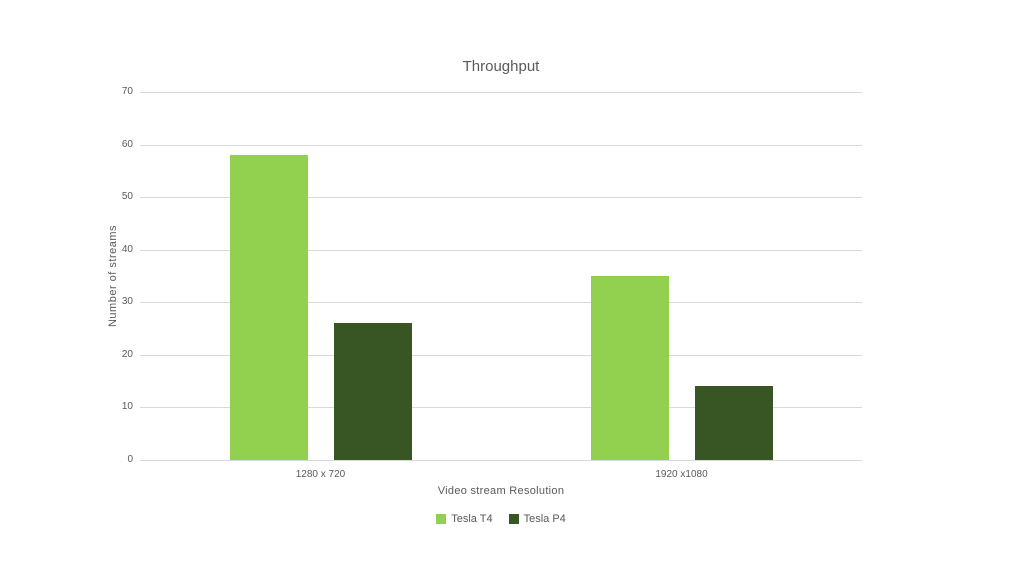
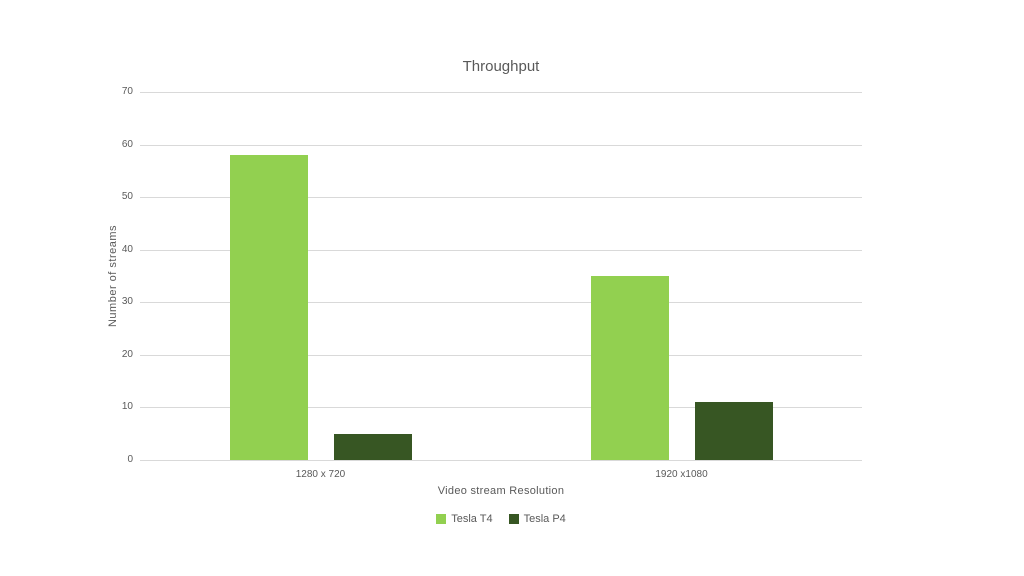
Tesla P4/1280 x 720: 26 -> 5
Tesla P4/1920 x1080: 14 -> 11
